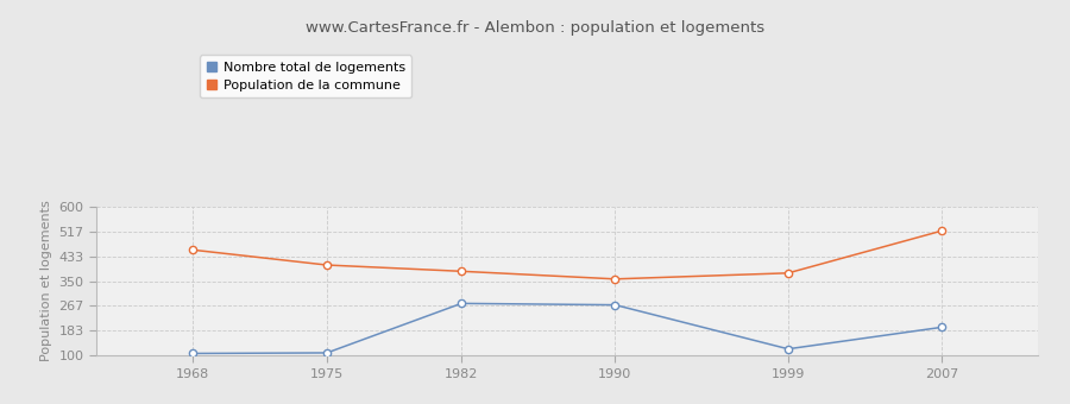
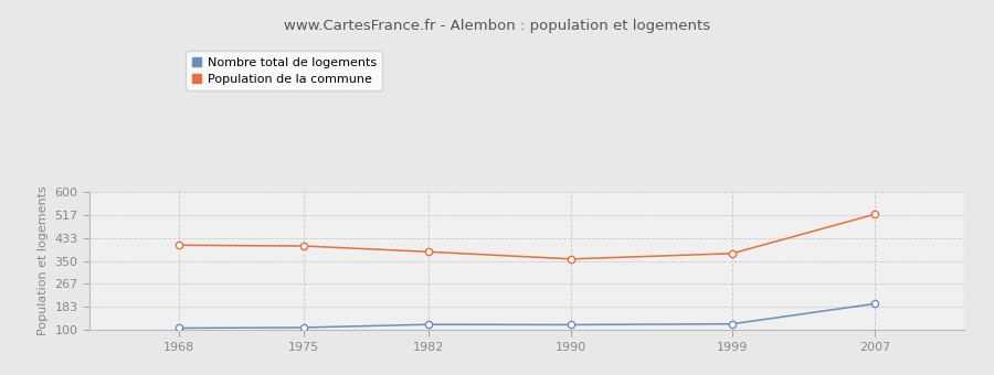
Population de la commune/1968: 455 -> 407
Nombre total de logements/1982: 275 -> 120
Nombre total de logements/1990: 270 -> 119
